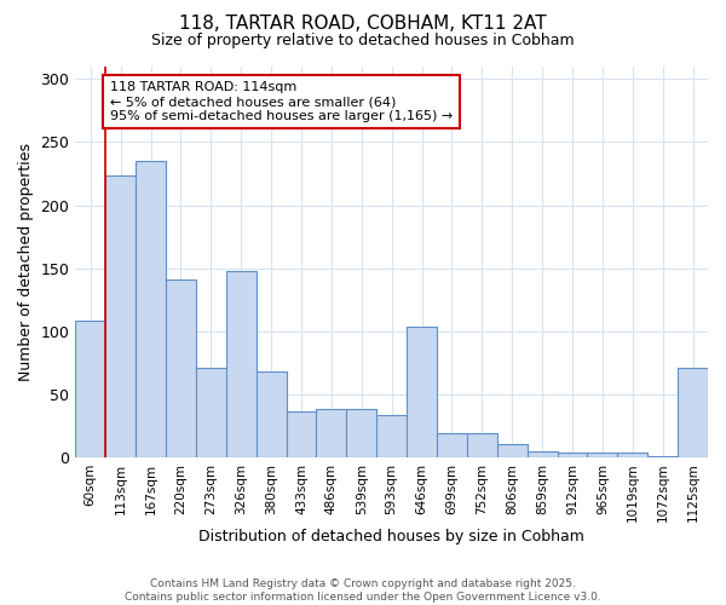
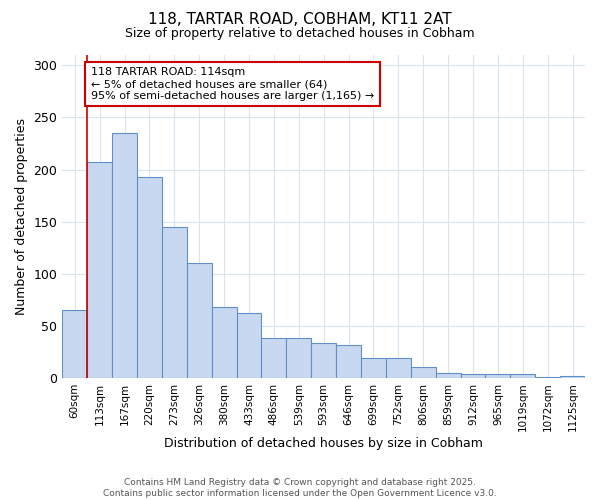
60sqm: 108 -> 65
113sqm: 224 -> 207
220sqm: 141 -> 193
273sqm: 71 -> 145
326sqm: 148 -> 110
433sqm: 36 -> 62
646sqm: 104 -> 32
1125sqm: 71 -> 2
